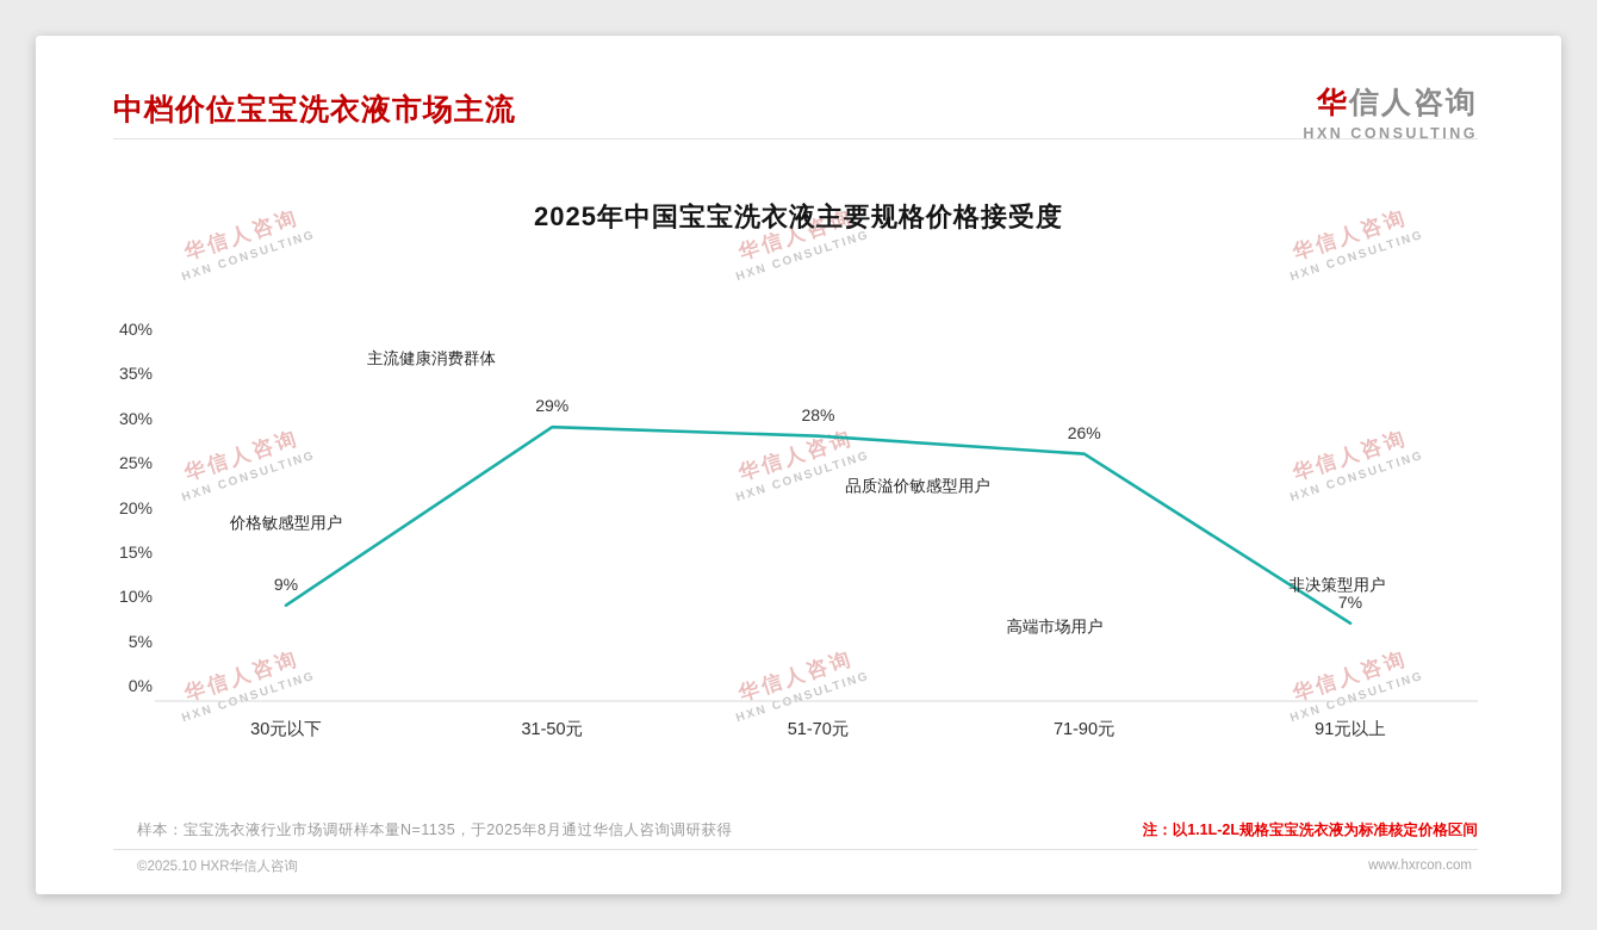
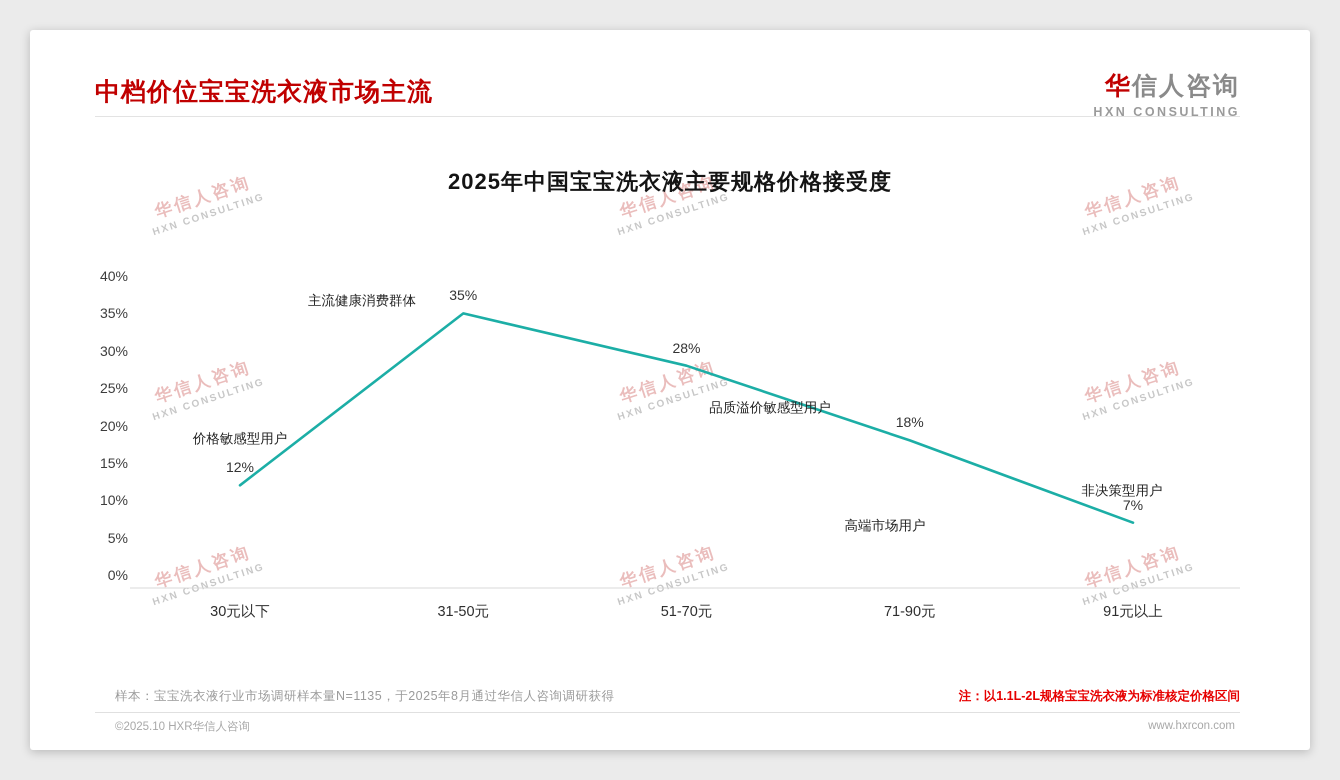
30元以下: 9% -> 12%
31-50元: 29% -> 35%
71-90元: 26% -> 18%
